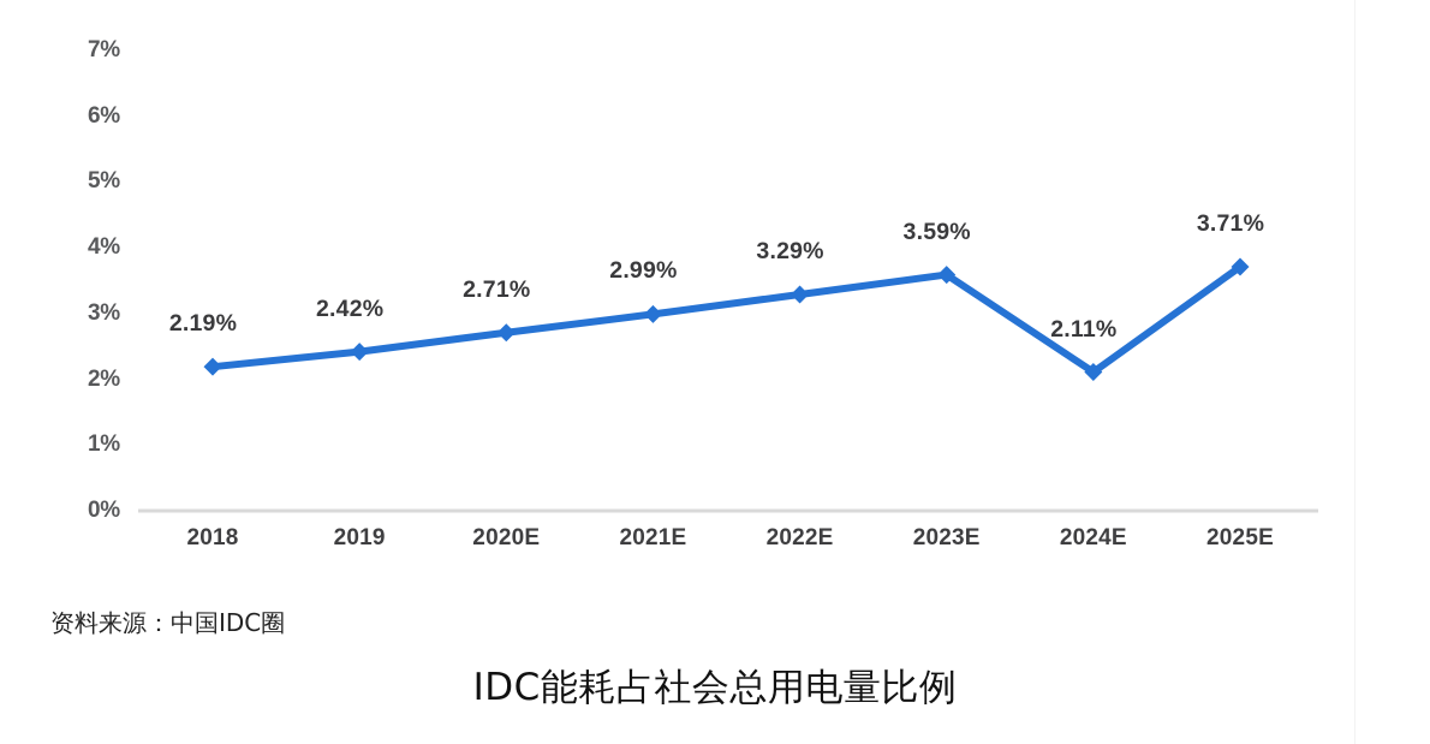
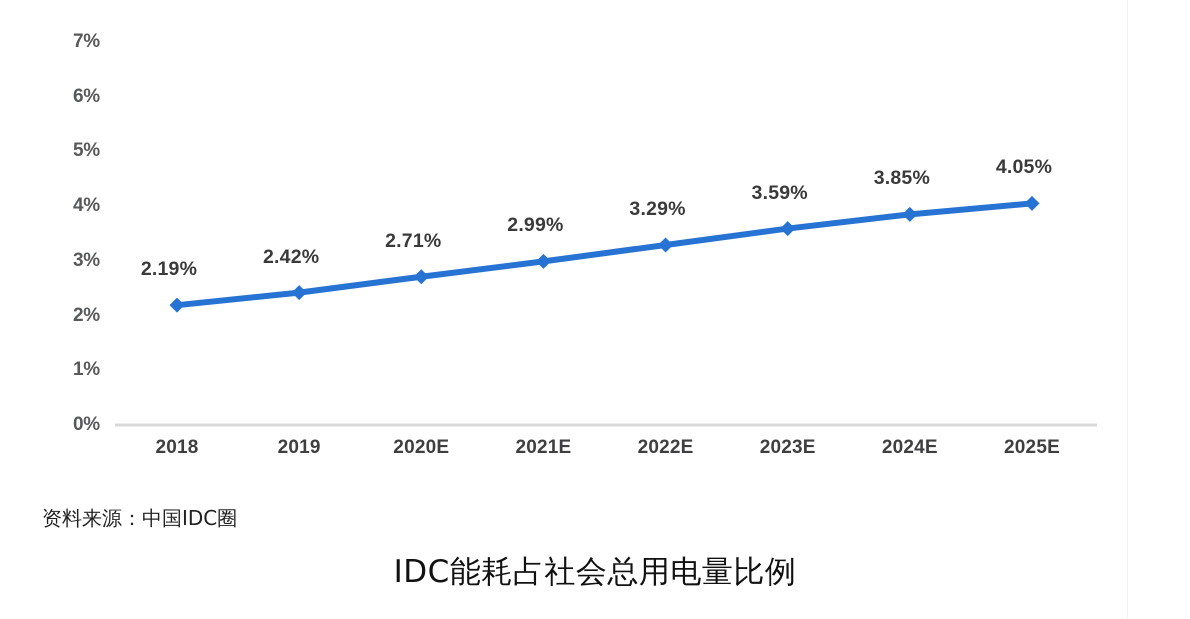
2024E: 2.11% -> 3.85%
2025E: 3.71% -> 4.05%
